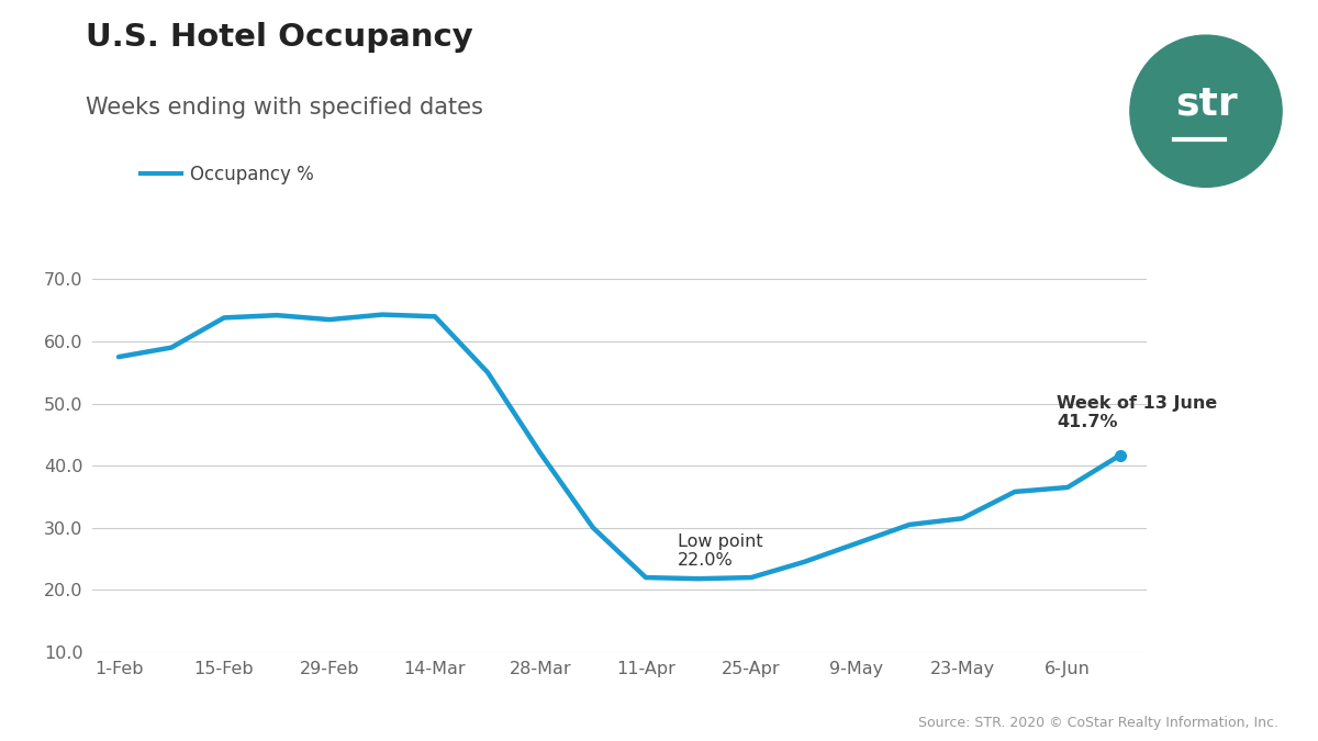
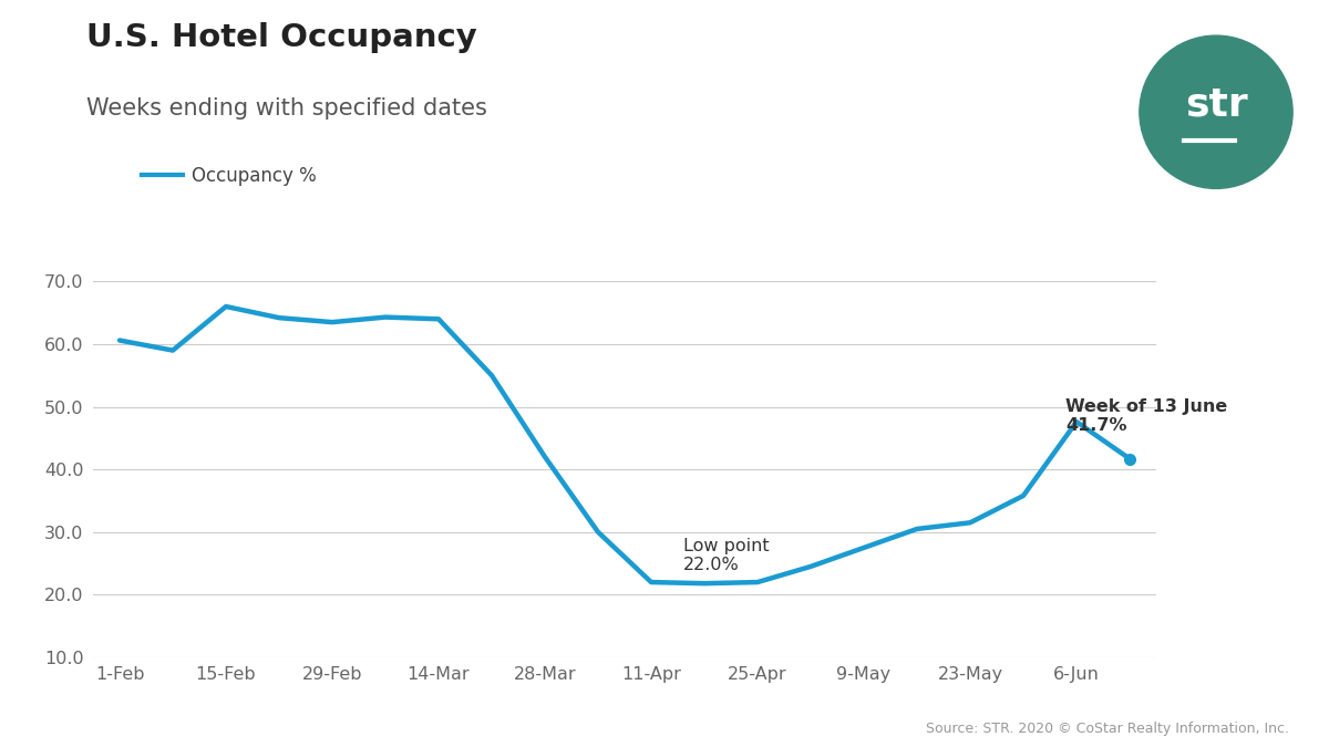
1-Feb: 57.5 -> 60.6
15-Feb: 63.8 -> 66.0
6-Jun: 36.5 -> 47.6
